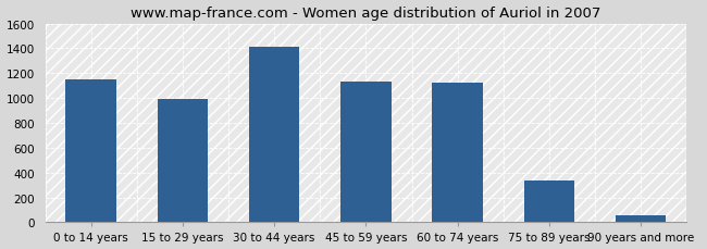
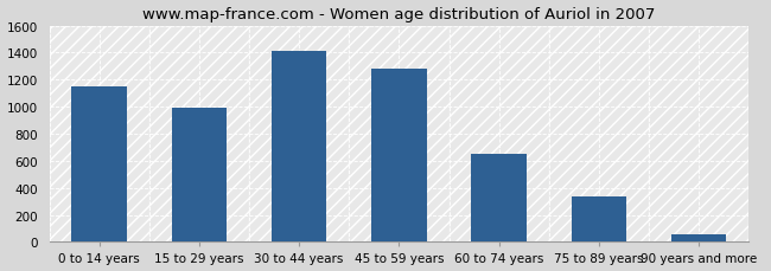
45 to 59 years: 1130 -> 1280
60 to 74 years: 1120 -> 660
